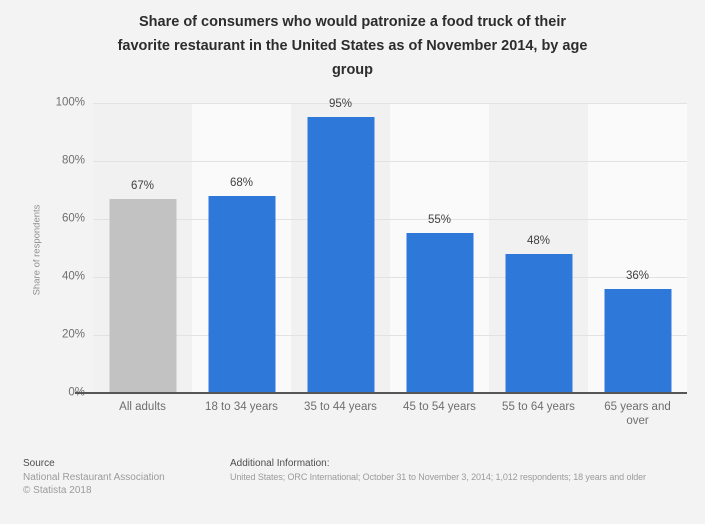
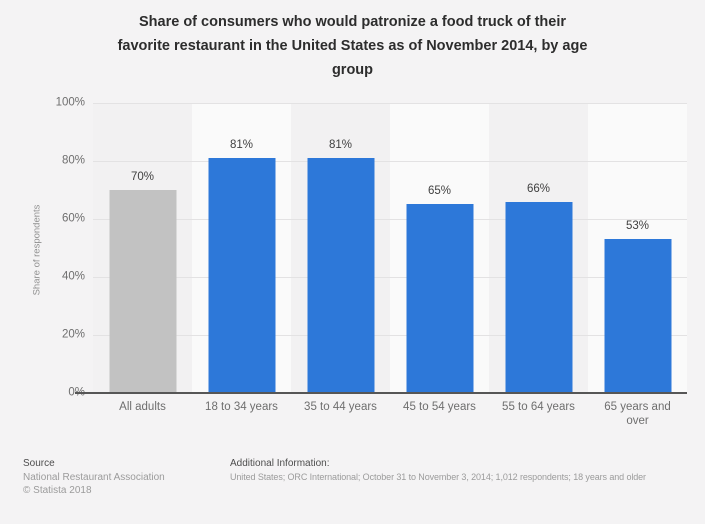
All adults: 67% -> 70%
18 to 34 years: 68% -> 81%
35 to 44 years: 95% -> 81%
45 to 54 years: 55% -> 65%
55 to 64 years: 48% -> 66%
65 years and over: 36% -> 53%
